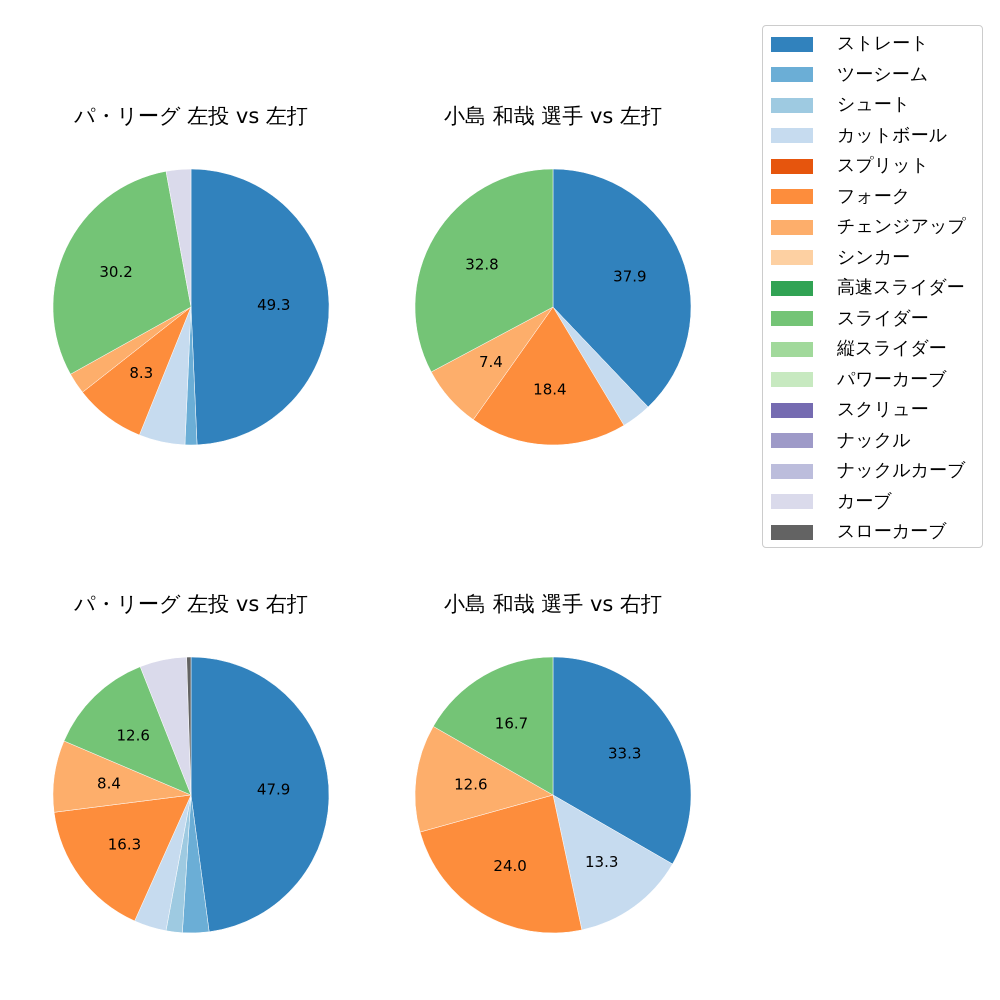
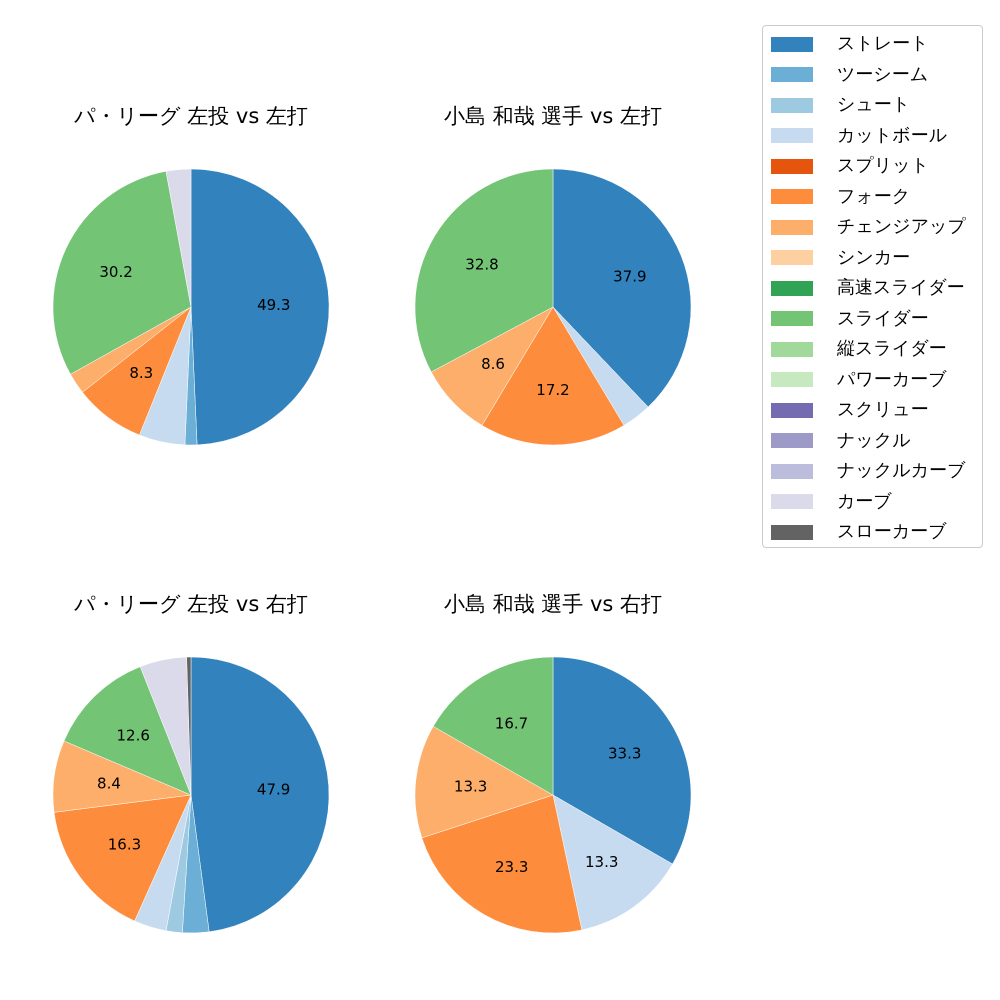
小島 和哉 選手 vs 左打/フォーク: 18.4 -> 17.2
小島 和哉 選手 vs 左打/チェンジアップ: 7.4 -> 8.6
小島 和哉 選手 vs 右打/フォーク: 24.0 -> 23.3
小島 和哉 選手 vs 右打/チェンジアップ: 12.6 -> 13.3
